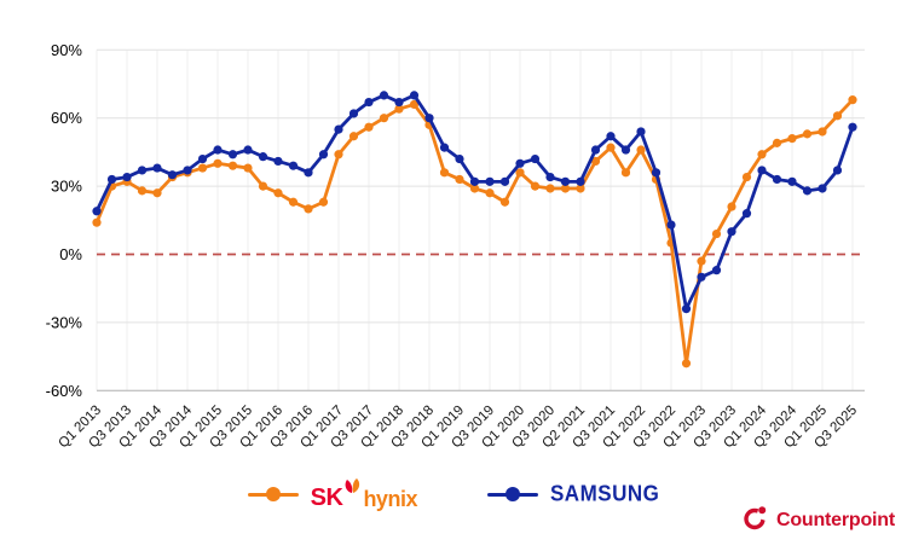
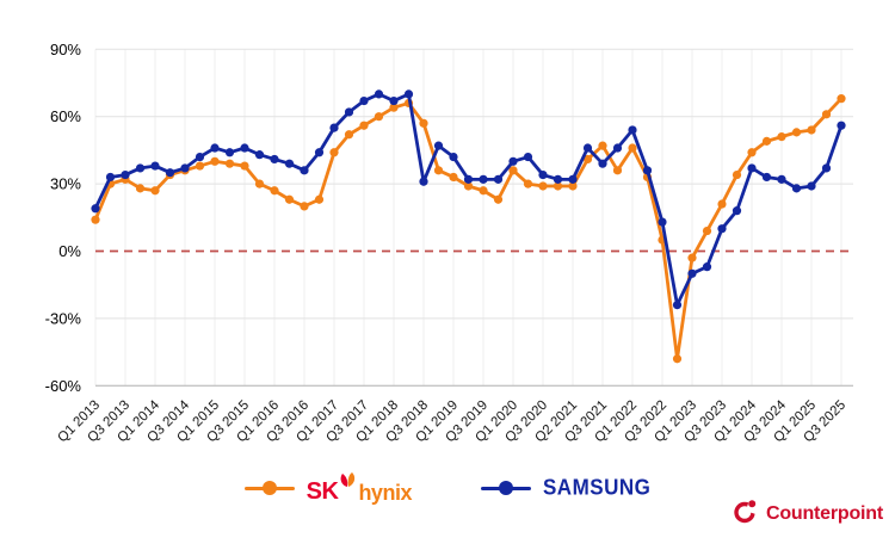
SAMSUNG/Q3 2018: 60% -> 31%
SAMSUNG/Q3 2021: 52% -> 39%
